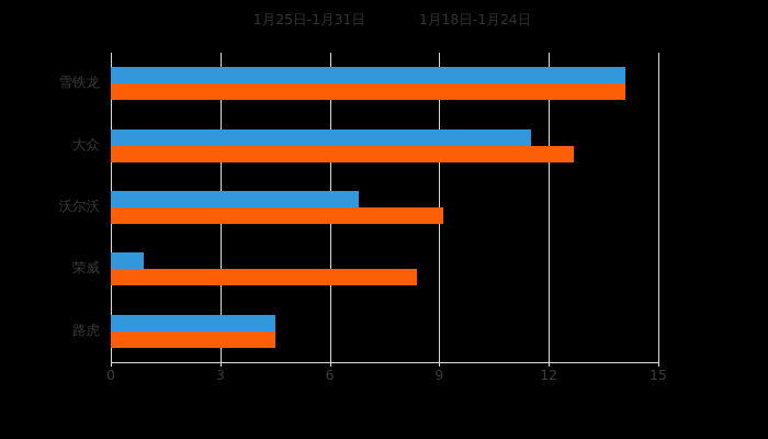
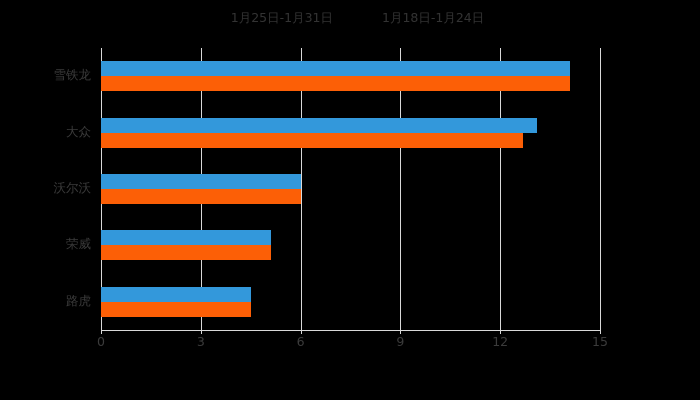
1月25日-1月31日/大众: 11.5 -> 13.1
1月25日-1月31日/沃尔沃: 6.8 -> 6.0
1月18日-1月24日/沃尔沃: 9.1 -> 6.0
1月25日-1月31日/荣威: 0.9 -> 5.1
1月18日-1月24日/荣威: 8.4 -> 5.1
